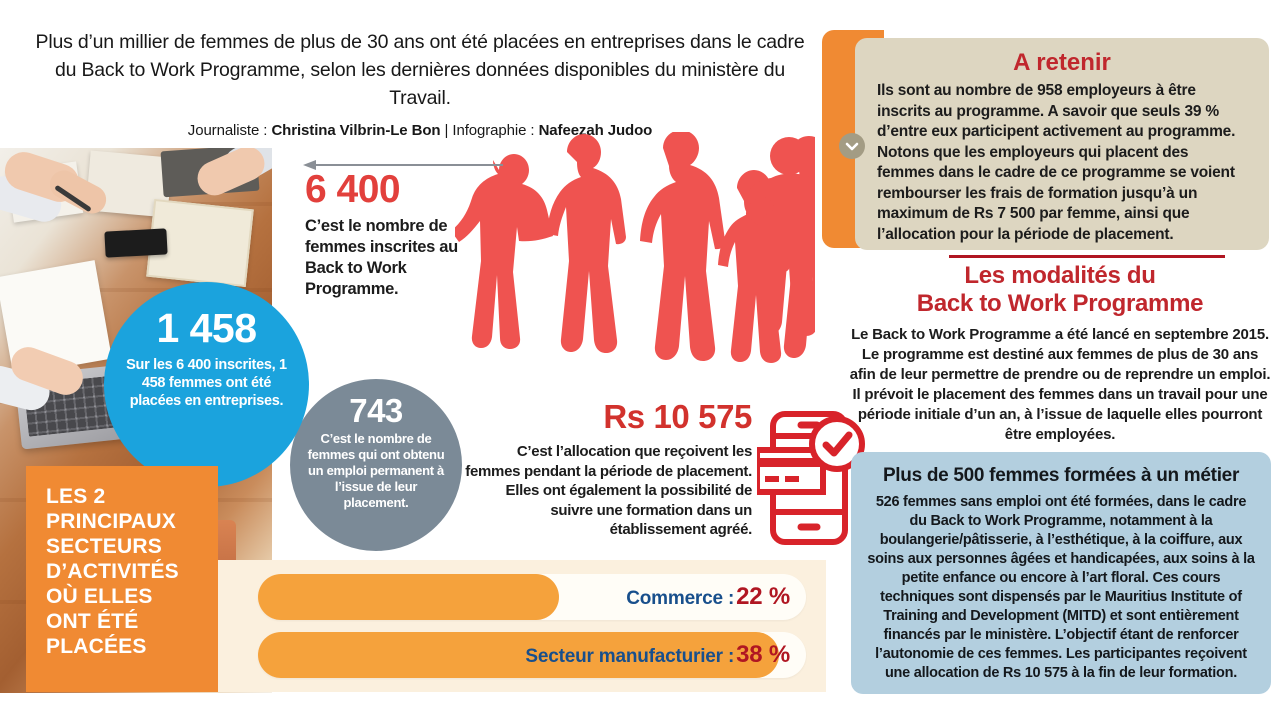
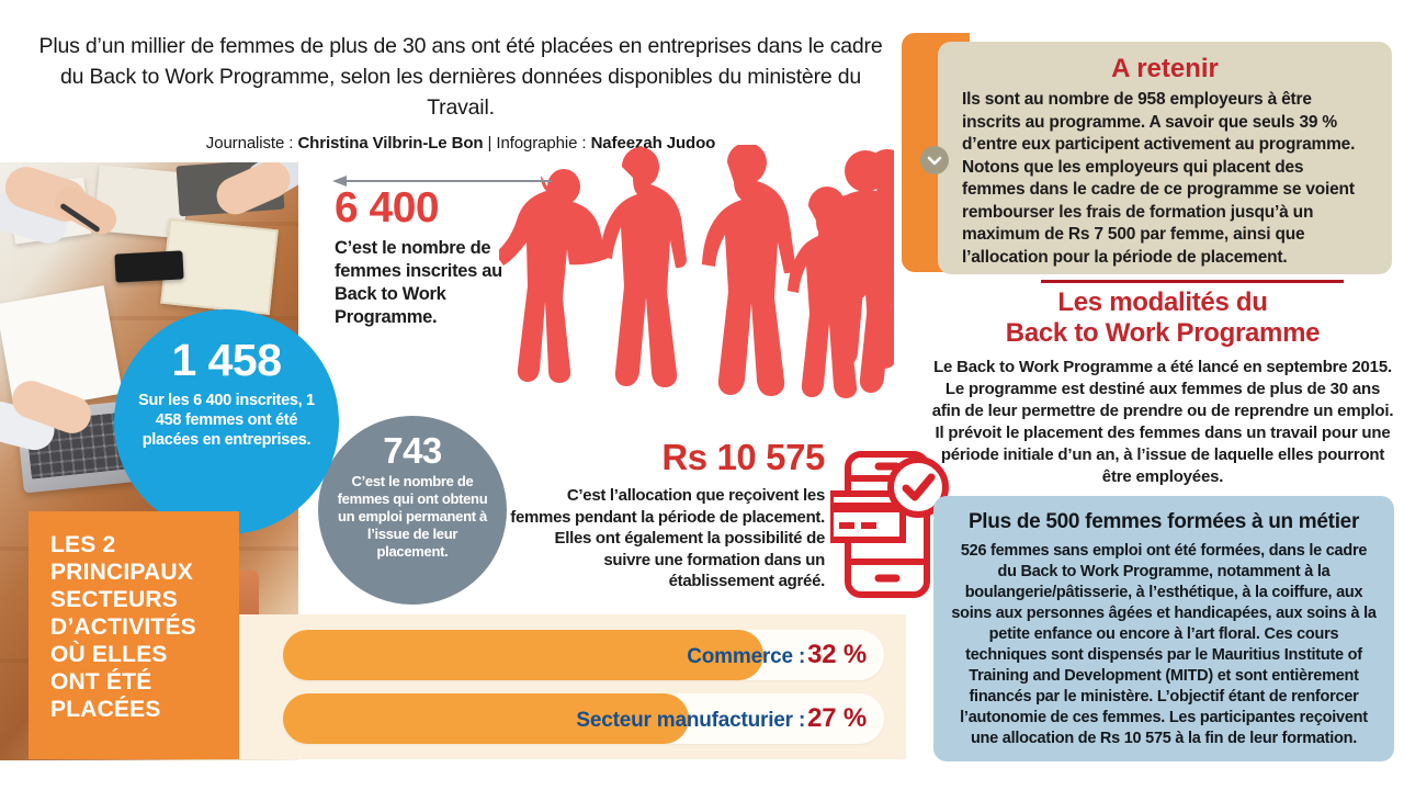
Commerce: 22 -> 32
Secteur manufacturier: 38 -> 27
